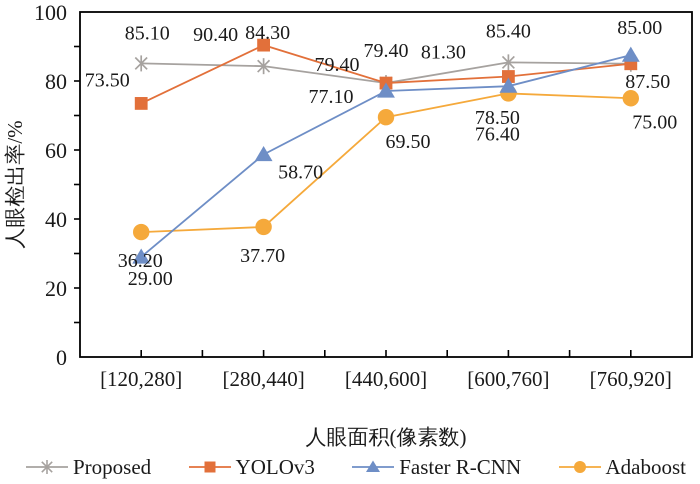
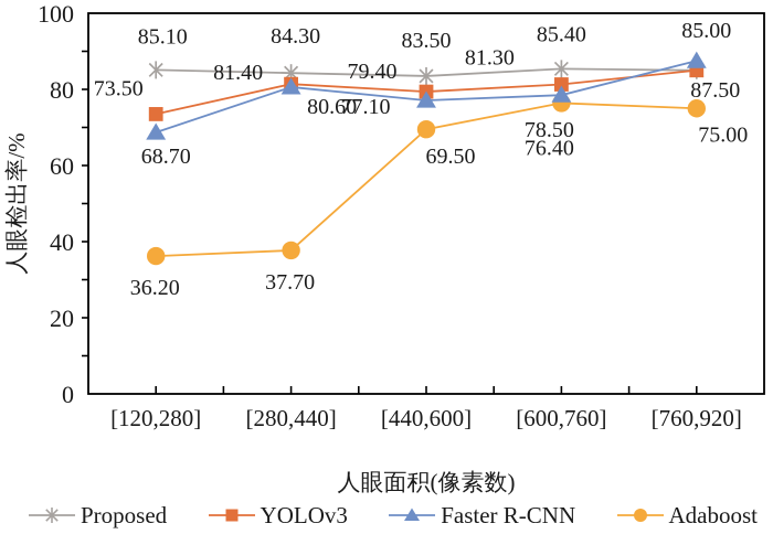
Faster R-CNN/[120,280]: 29.00 -> 68.70
YOLOv3/[280,440]: 90.40 -> 81.40
Faster R-CNN/[280,440]: 58.70 -> 80.60
Proposed/[440,600]: 79.40 -> 83.50
